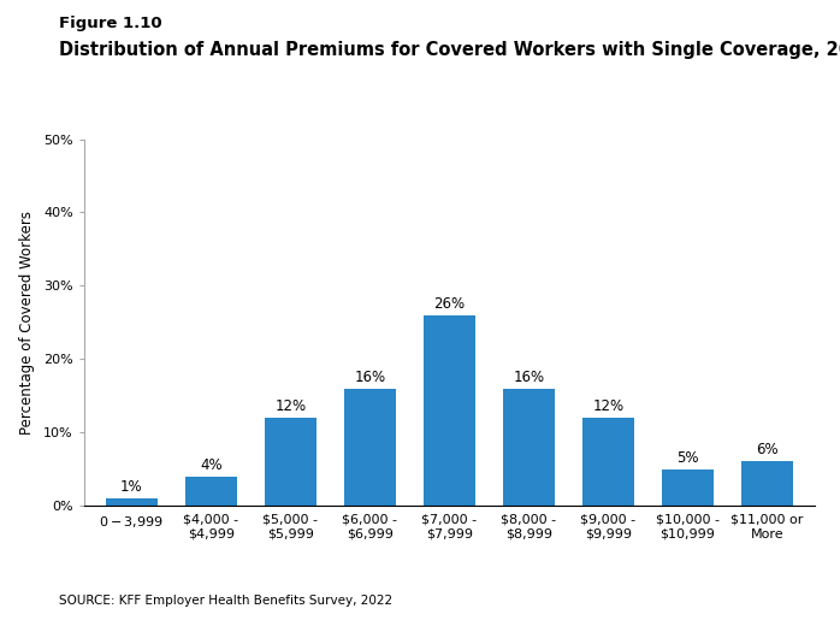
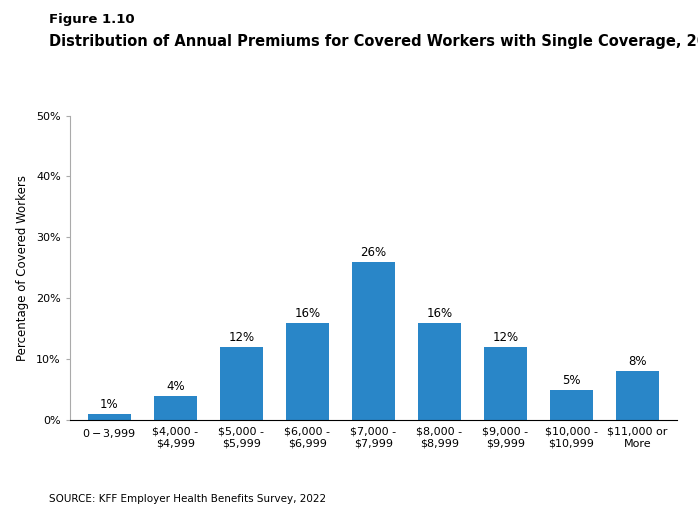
$11,000 or More: 6% -> 8%
